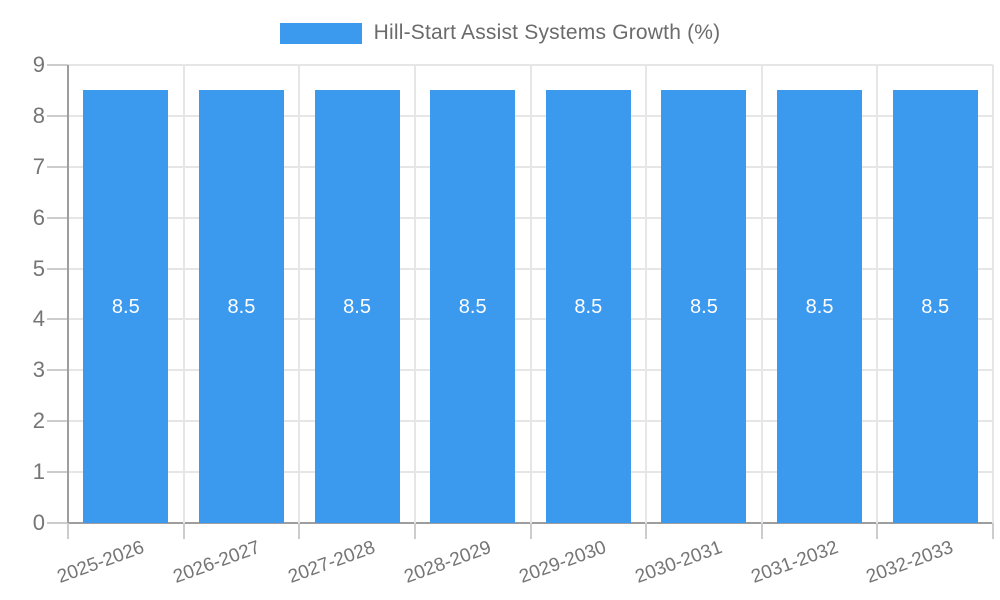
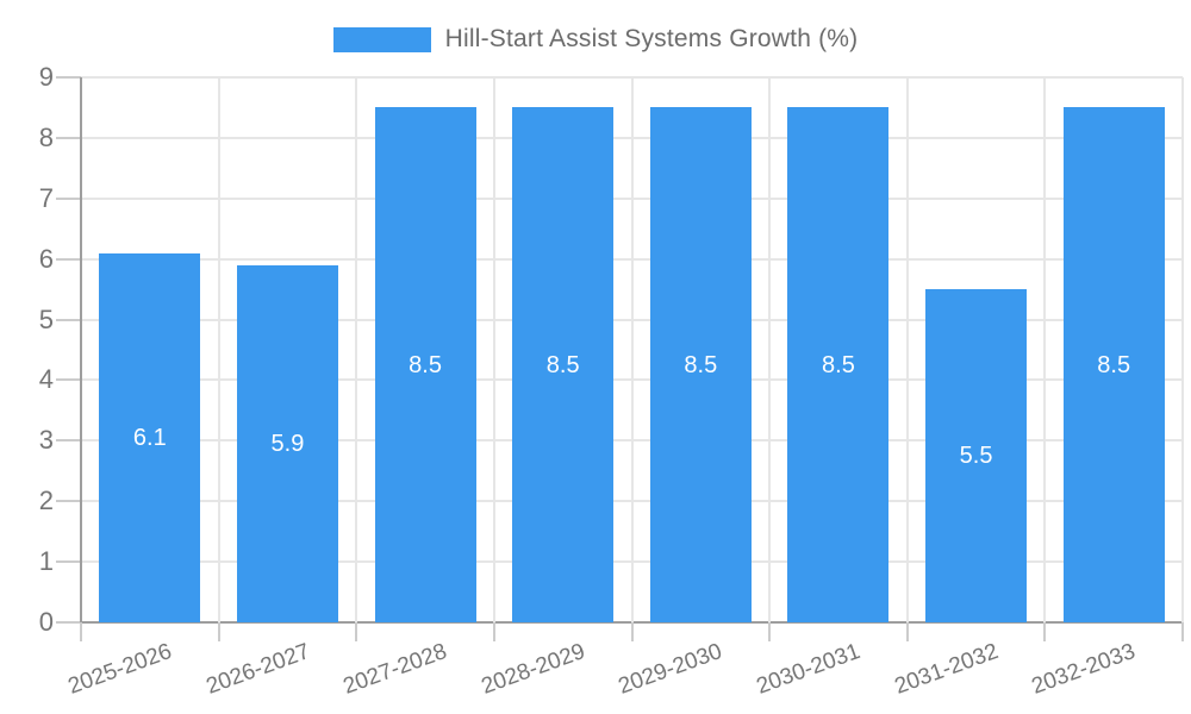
2025-2026: 8.5 -> 6.1
2026-2027: 8.5 -> 5.9
2031-2032: 8.5 -> 5.5
